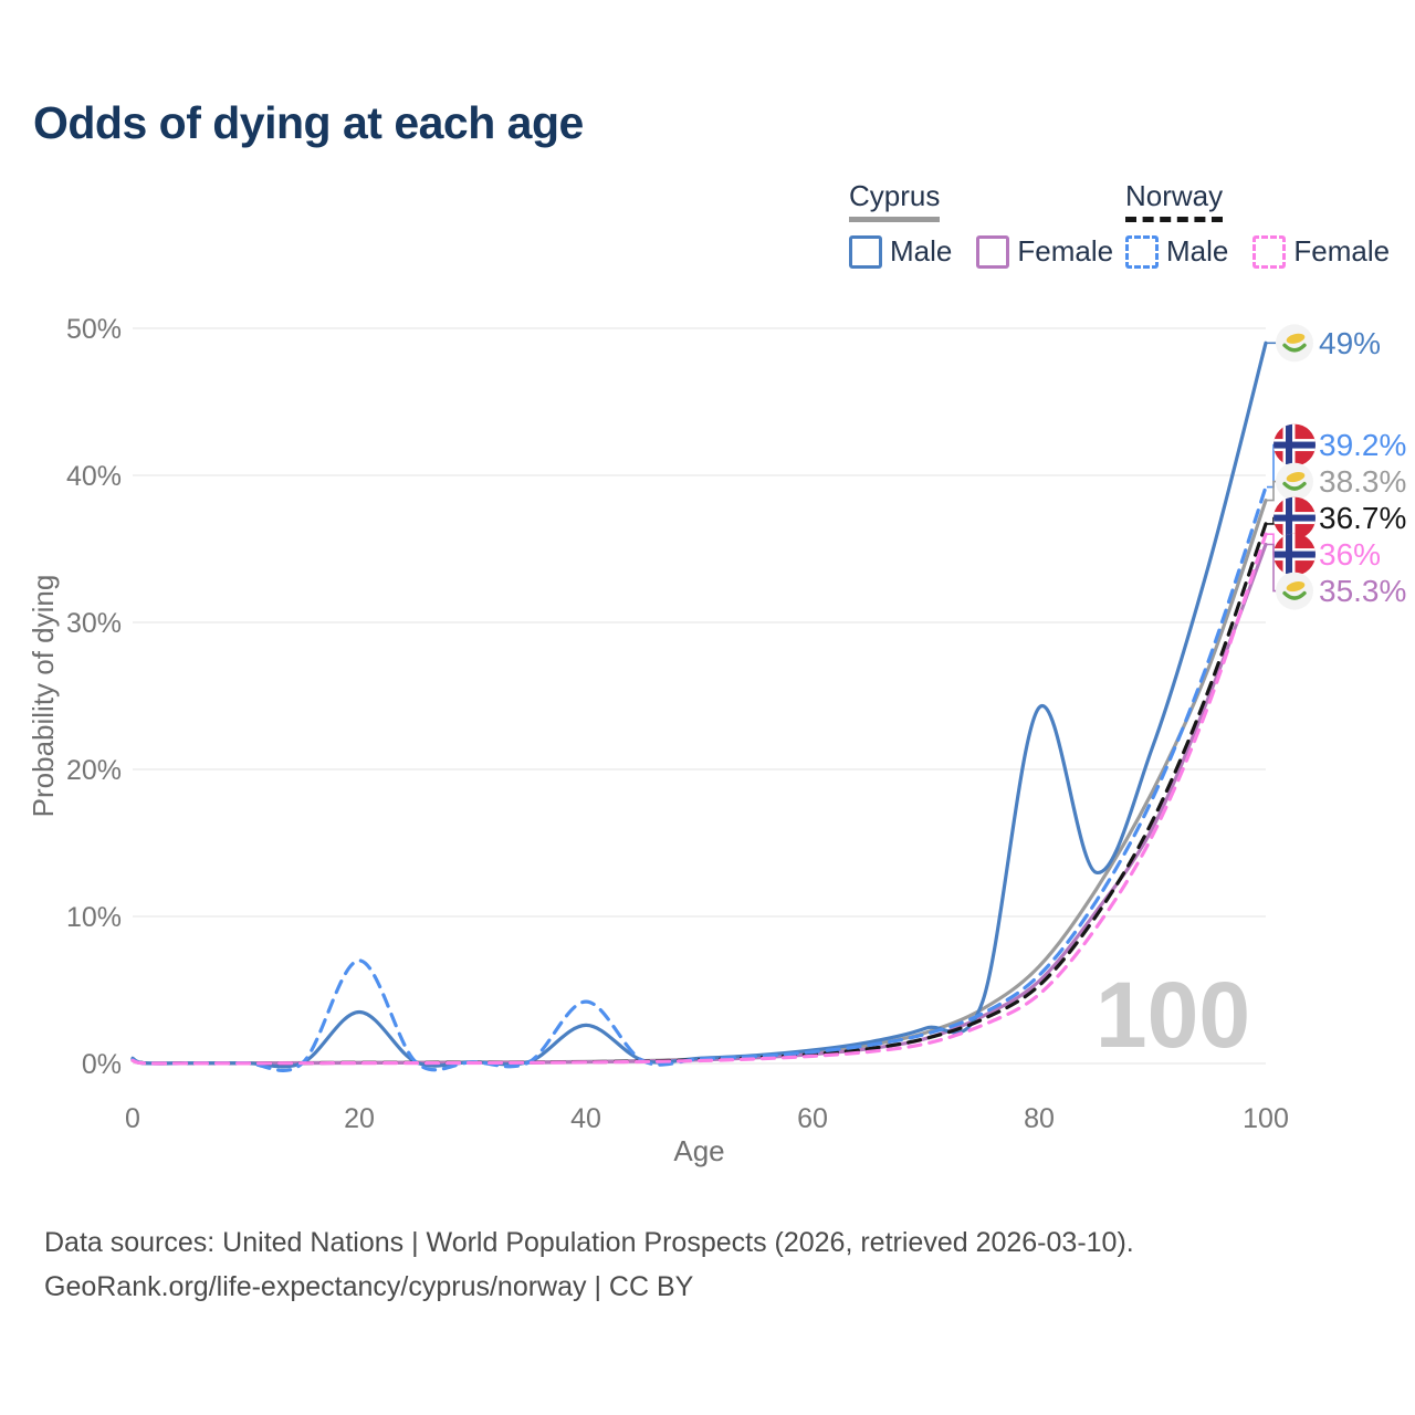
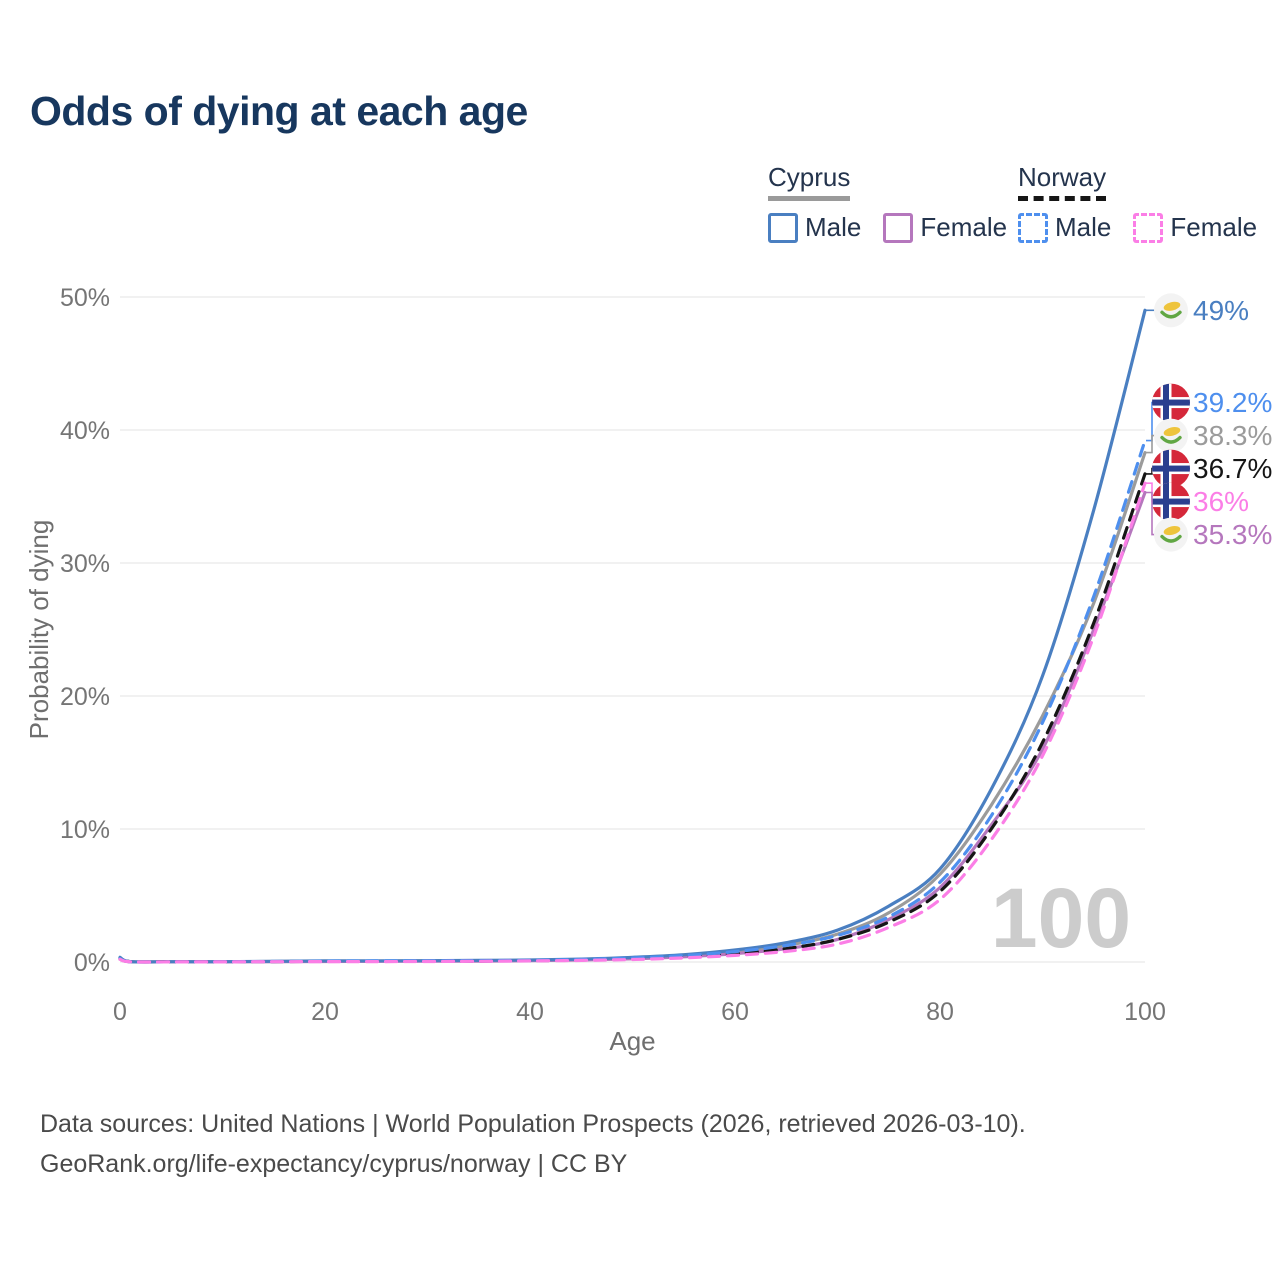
Cyprus Male/20: 3.5% -> 0.1%
Norway Male/20: 7.0% -> 0.1%
Cyprus Male/40: 2.6% -> 0.1%
Norway Male/40: 4.2% -> 0.1%
Cyprus Male/80: 24.2% -> 7.0%
